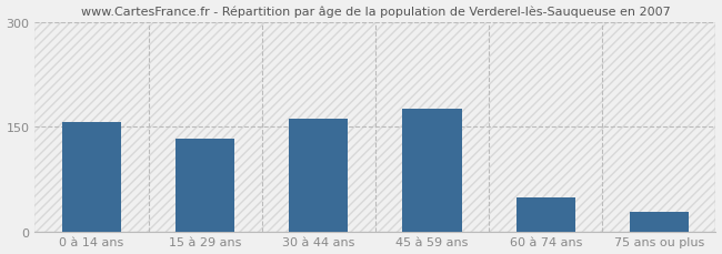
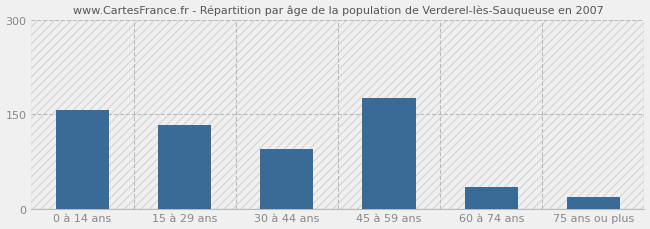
30 à 44 ans: 161 -> 94
60 à 74 ans: 48 -> 34
75 ans ou plus: 28 -> 18
